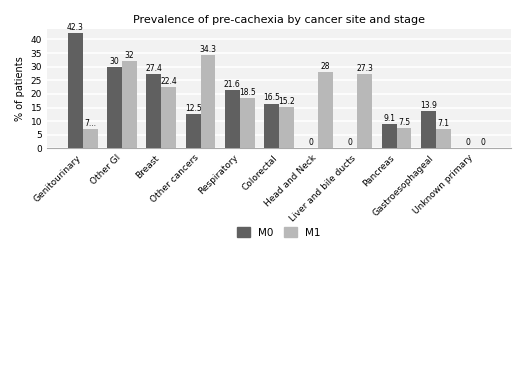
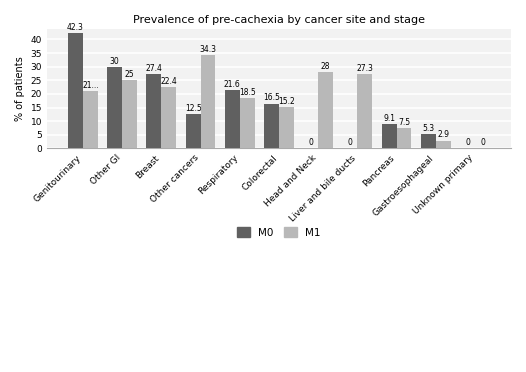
M1/Genitourinary: 7... -> 21...
M1/Other GI: 32 -> 25
M0/Gastroesophageal: 13.9 -> 5.3
M1/Gastroesophageal: 7.1 -> 2.9
